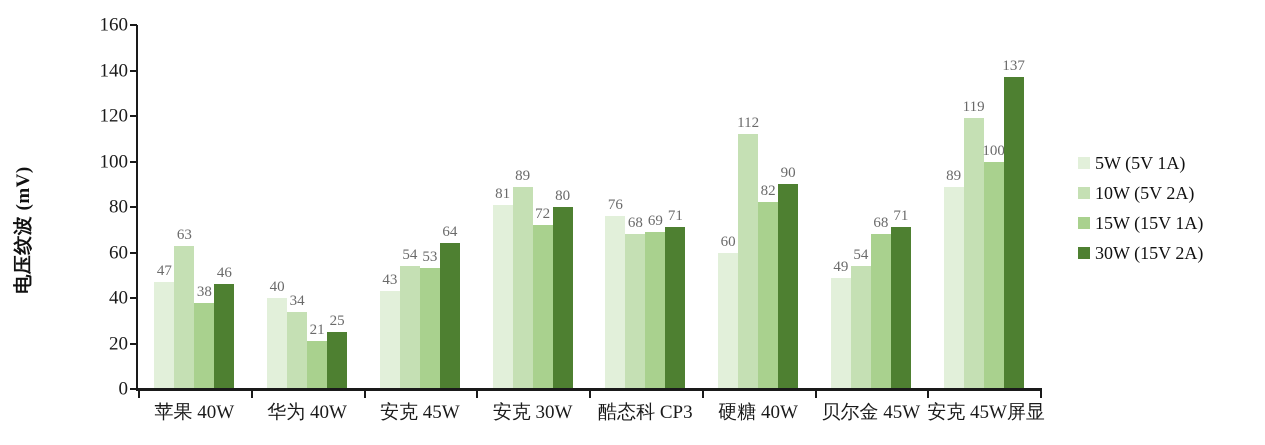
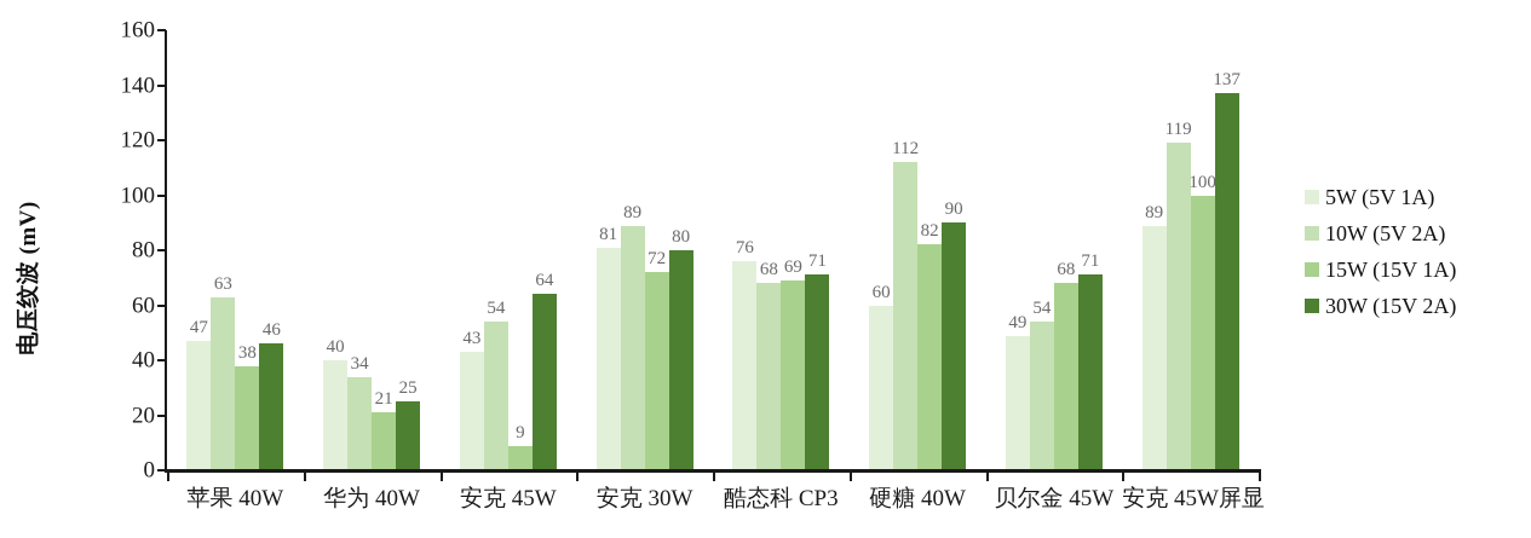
15W (15V 1A)/安克 45W: 53 -> 9
